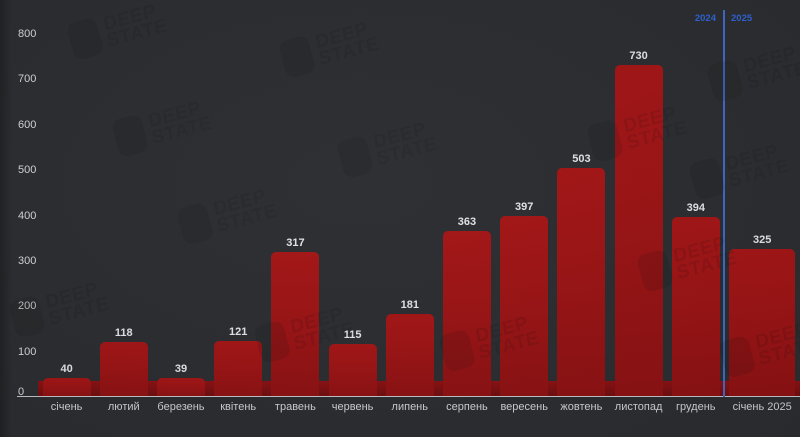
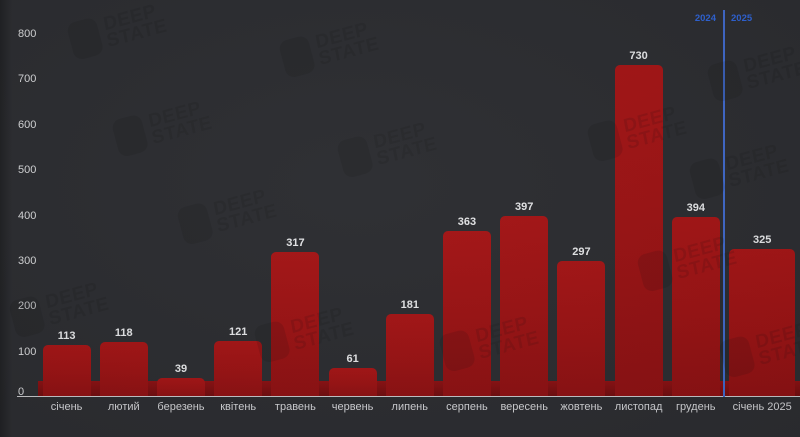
січень: 40 -> 113
червень: 115 -> 61
жовтень: 503 -> 297
